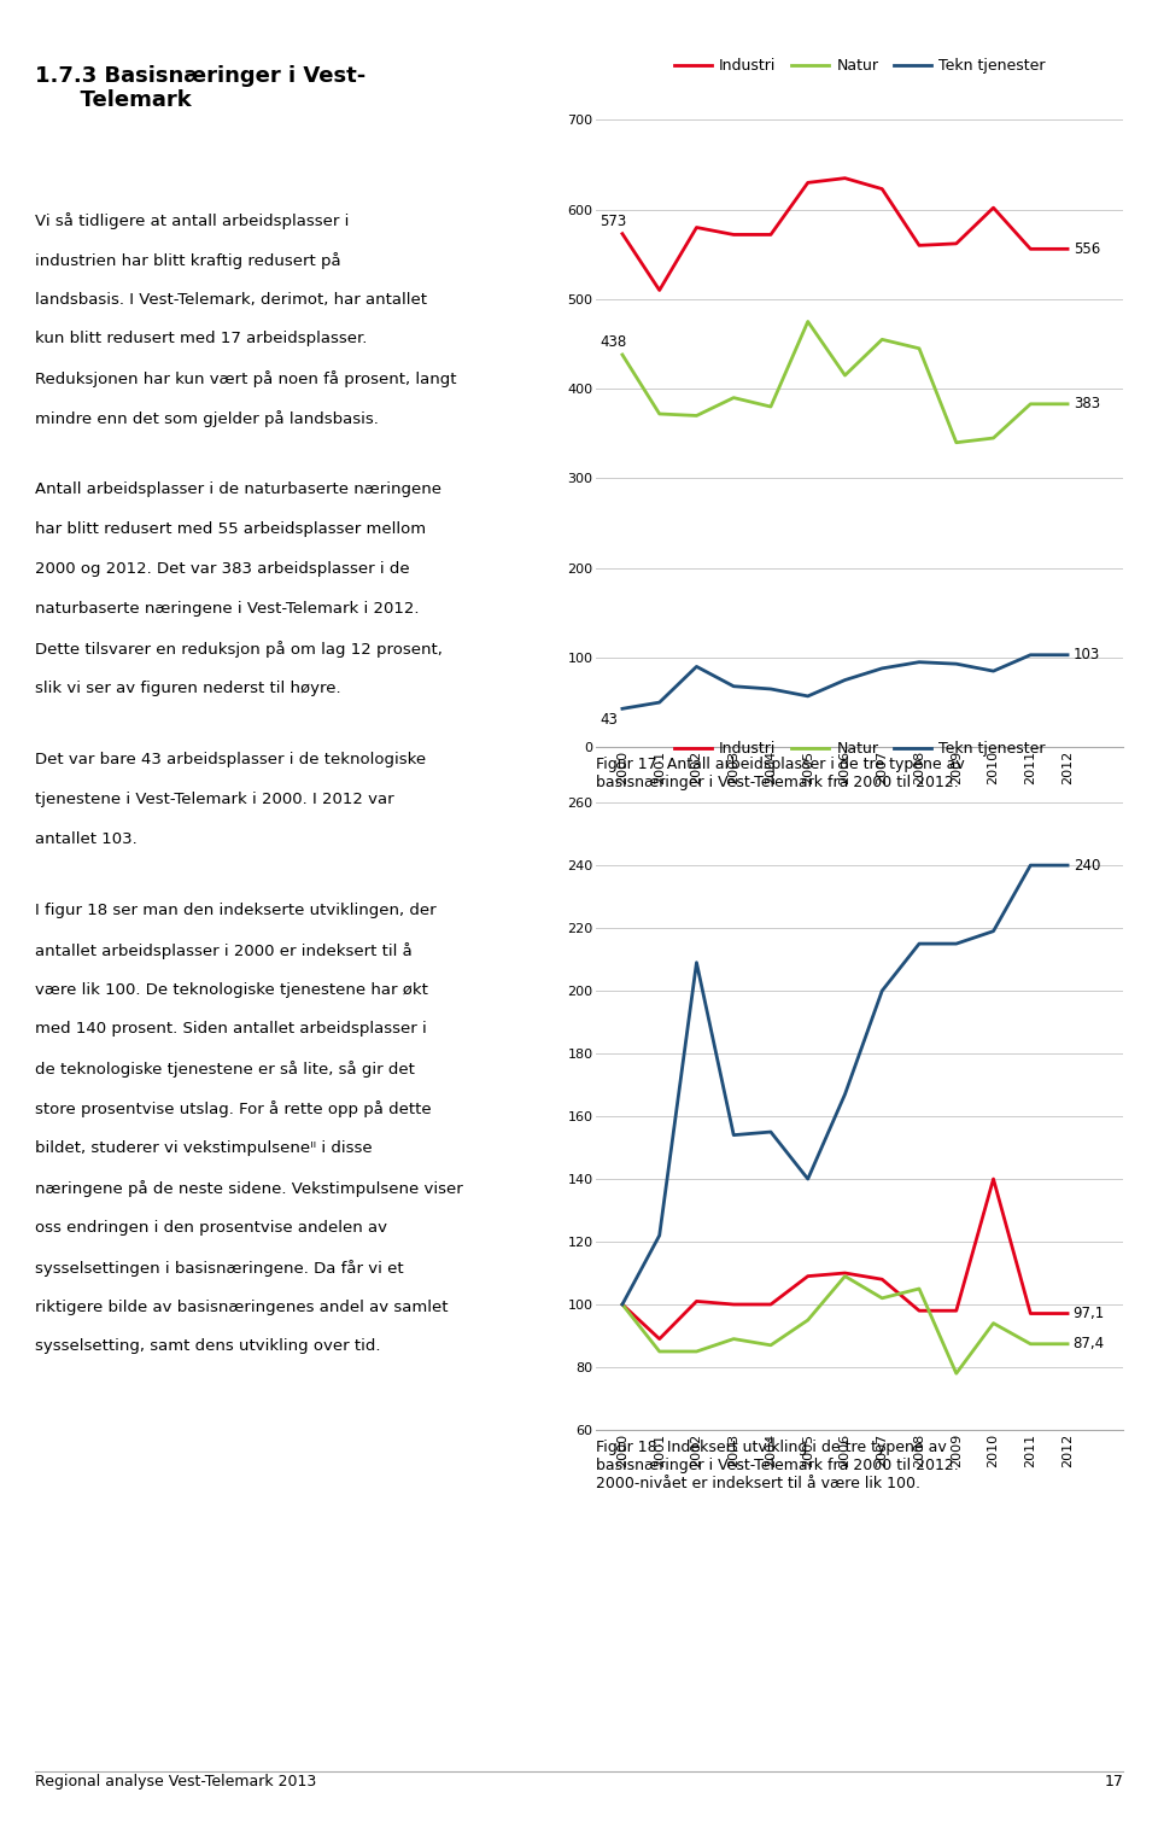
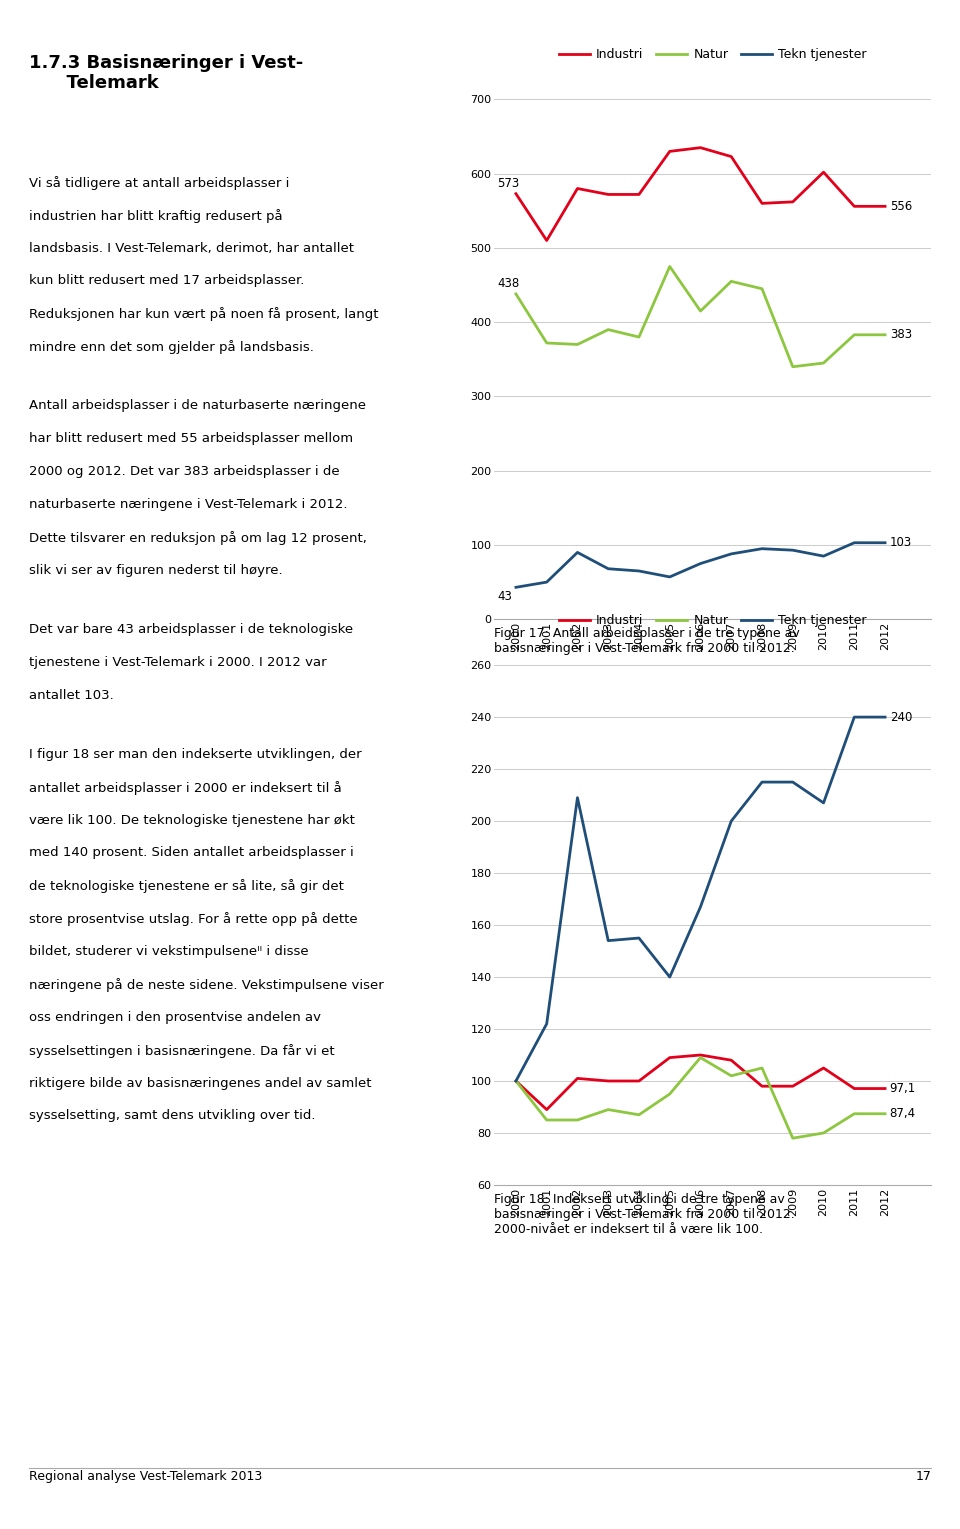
Industri/2010: 140.0 -> 105.0
Natur/2010: 94.0 -> 80.0
Tekn tjenester/2010: 219 -> 207
